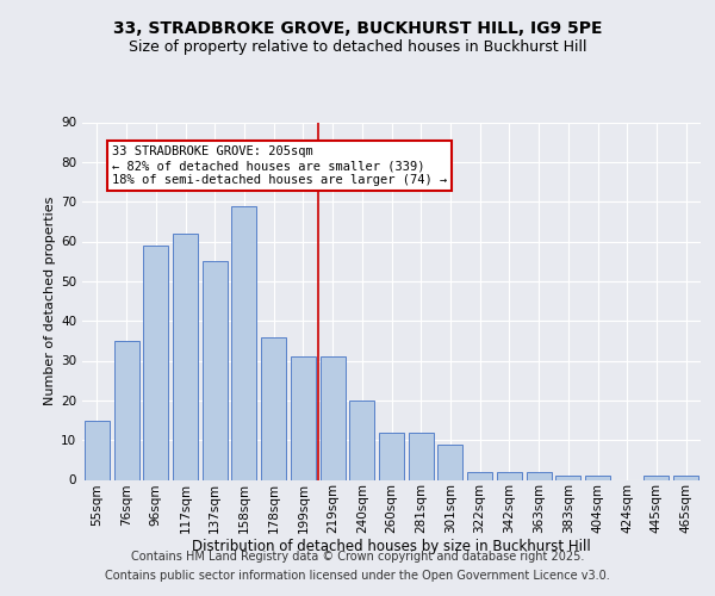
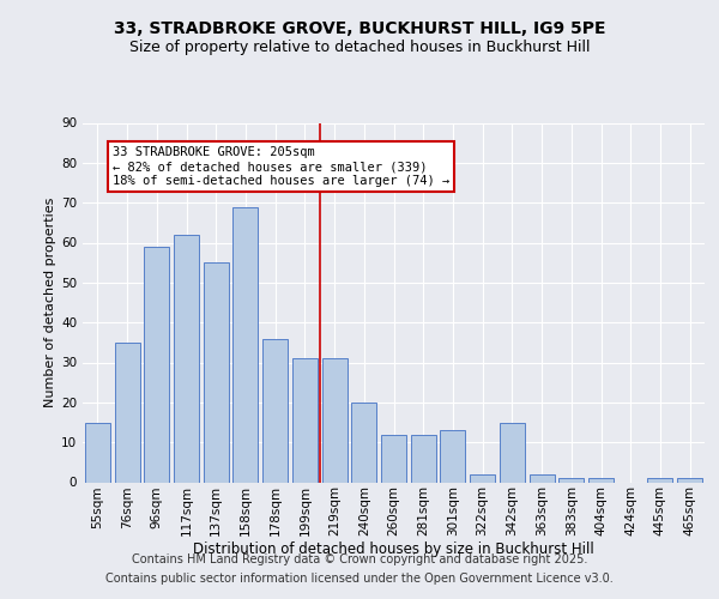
301sqm: 9 -> 13
342sqm: 2 -> 15
